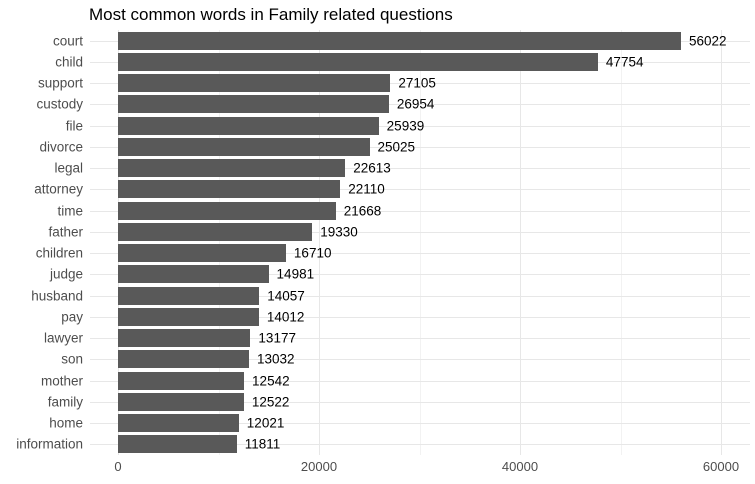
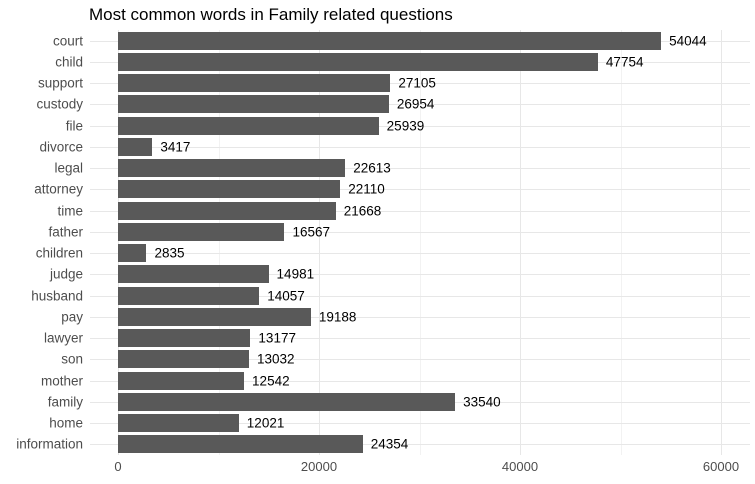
court: 56022 -> 54044
divorce: 25025 -> 3417
father: 19330 -> 16567
children: 16710 -> 2835
pay: 14012 -> 19188
family: 12522 -> 33540
information: 11811 -> 24354
